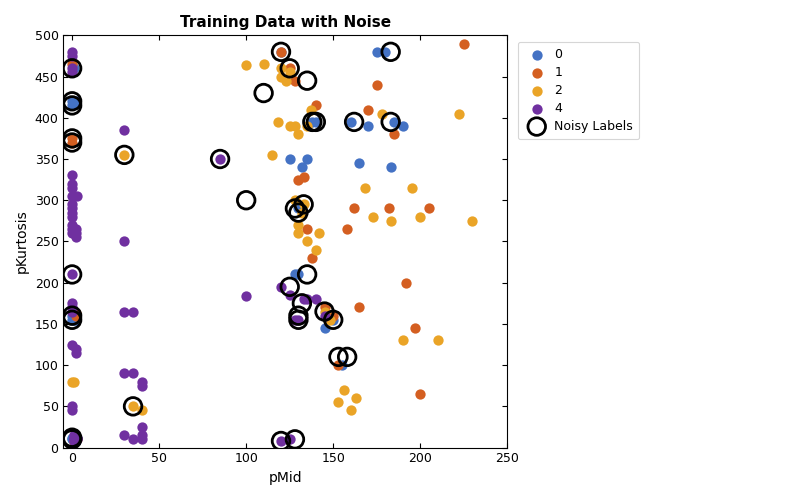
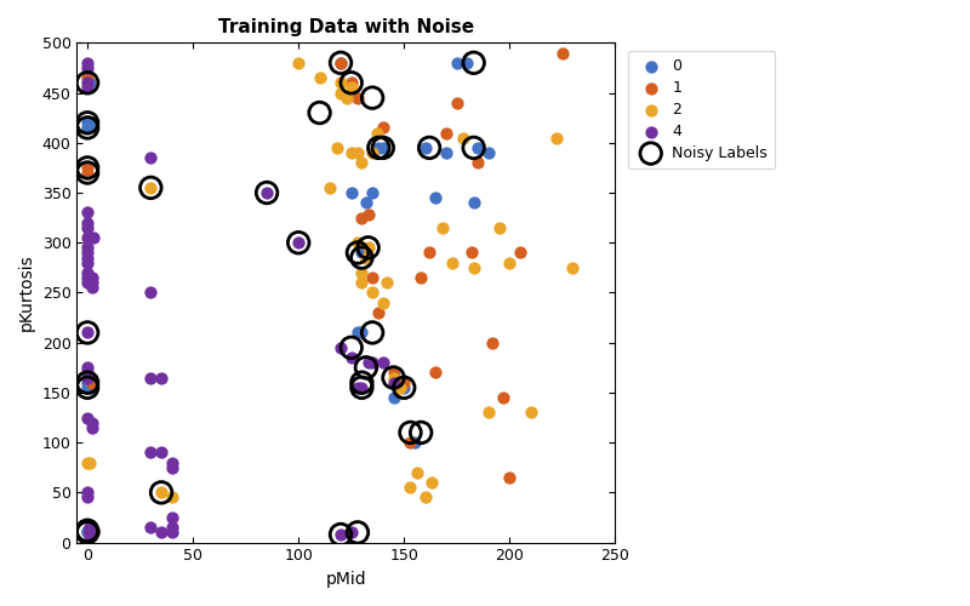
2/100: 464 -> 480
4/100: 184 -> 300
